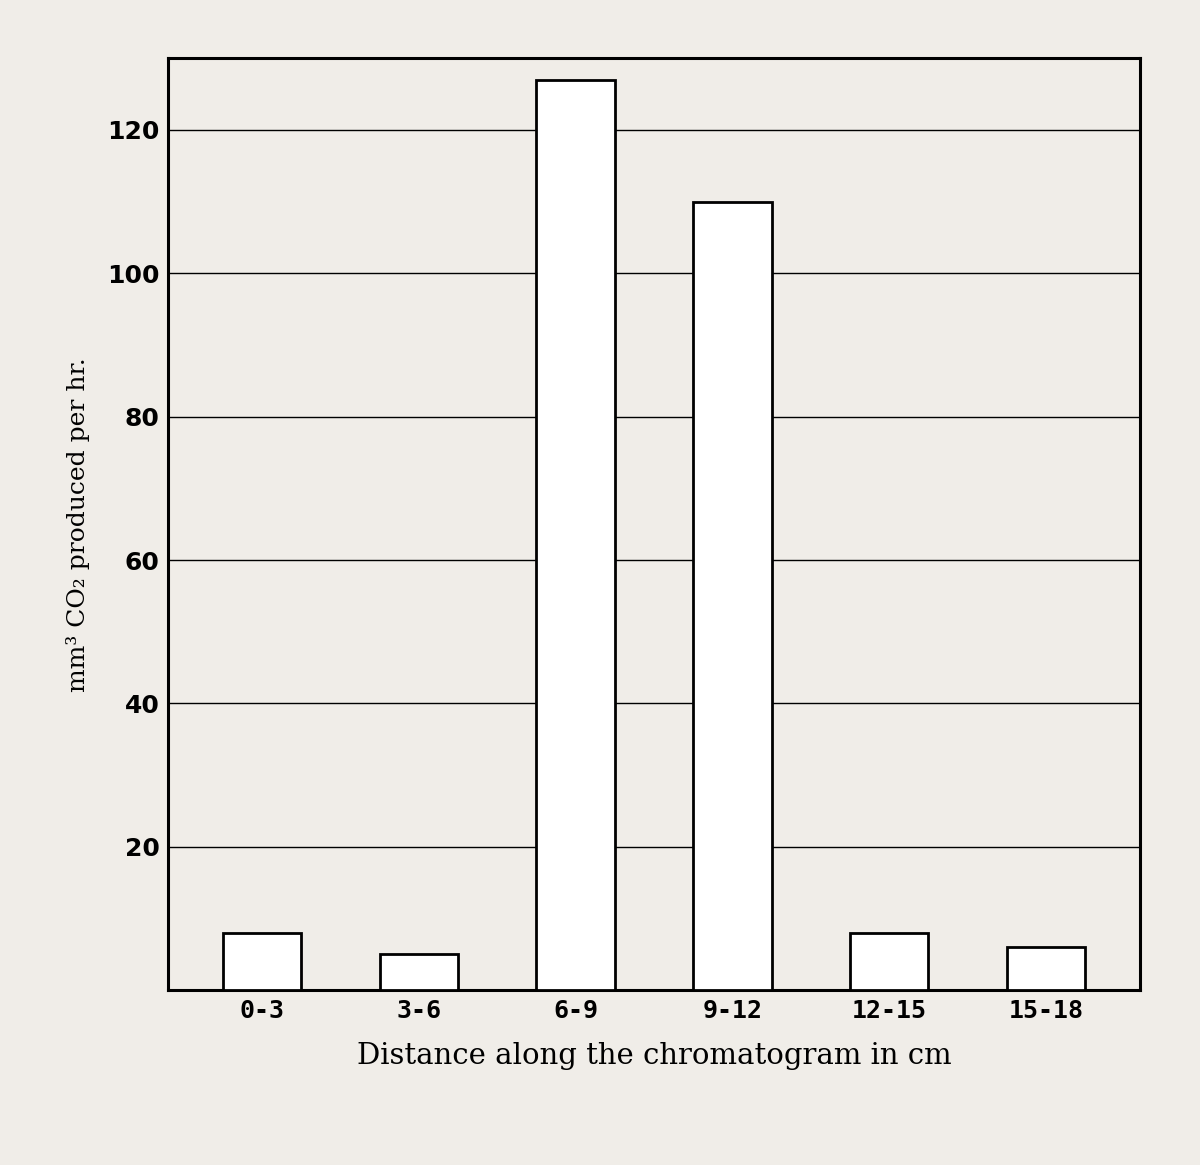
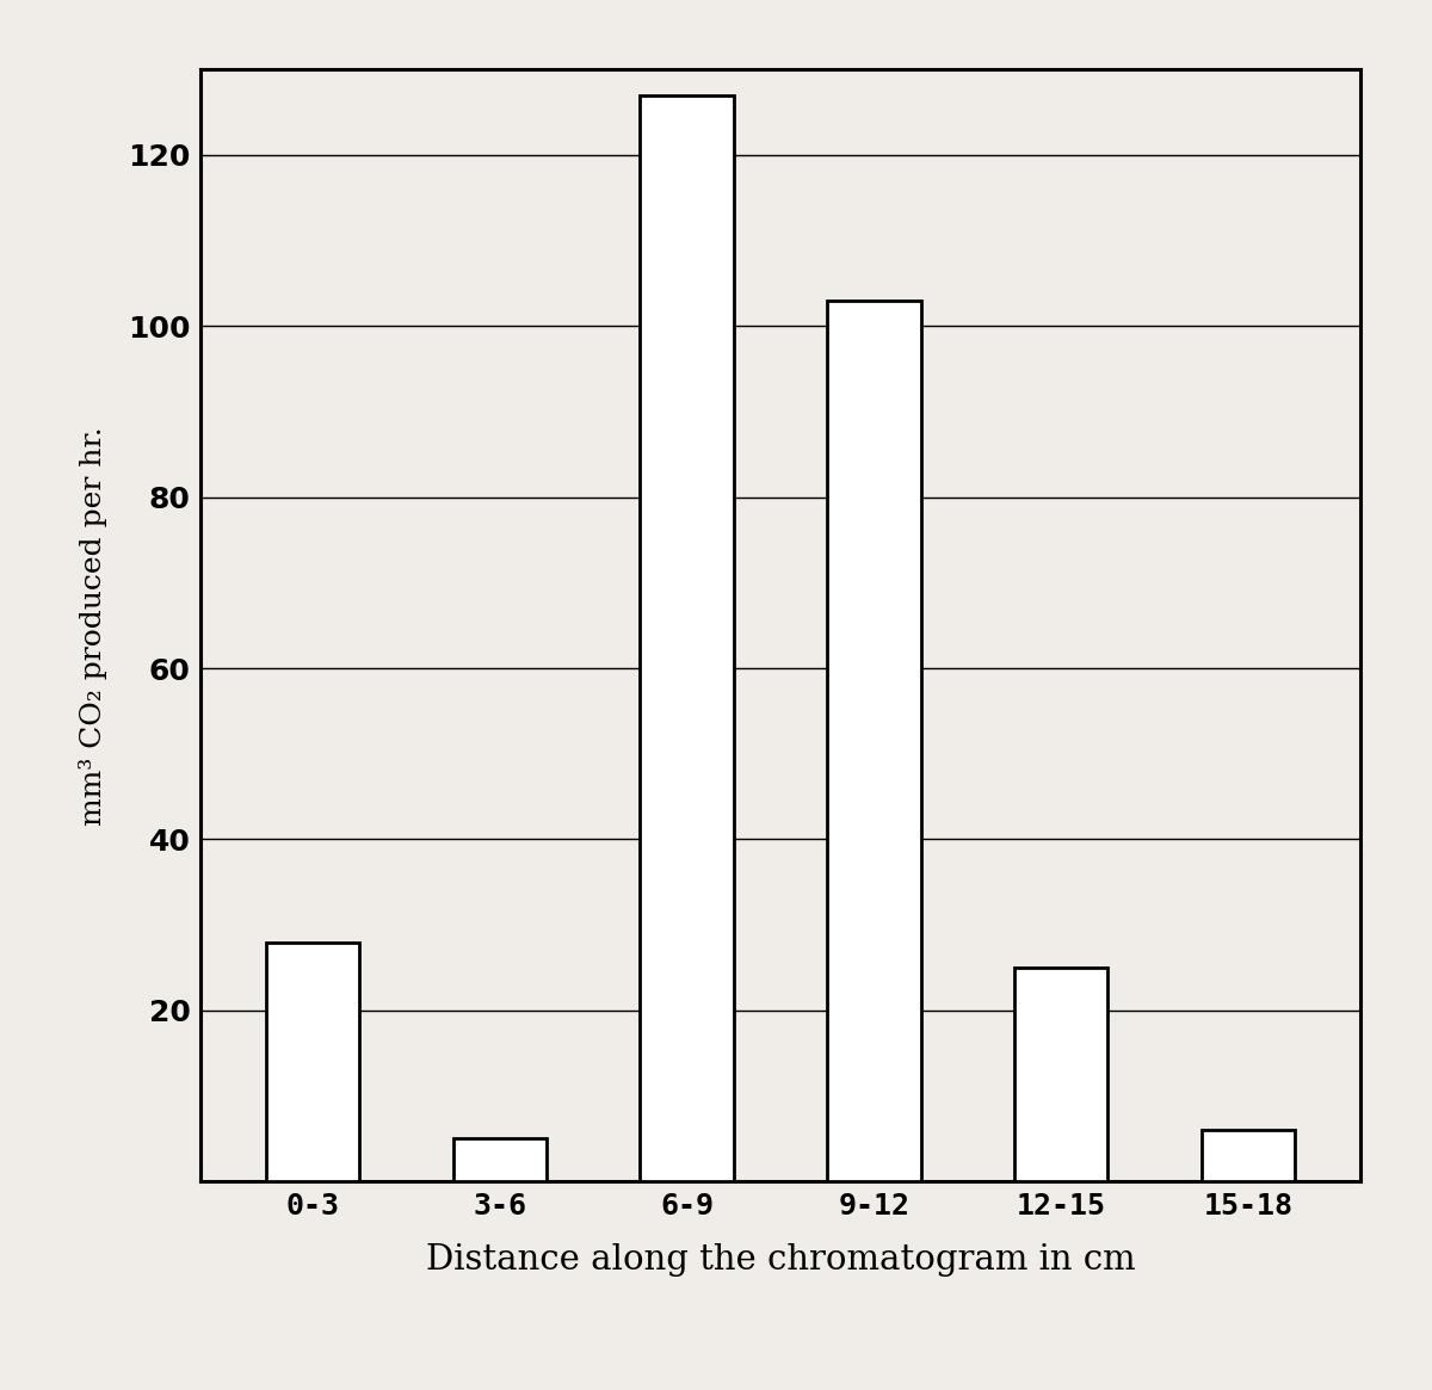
0-3: 8 -> 28
9-12: 110 -> 103
12-15: 8 -> 25
